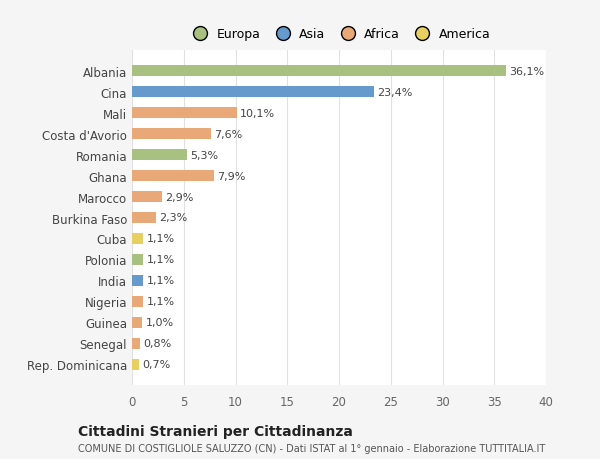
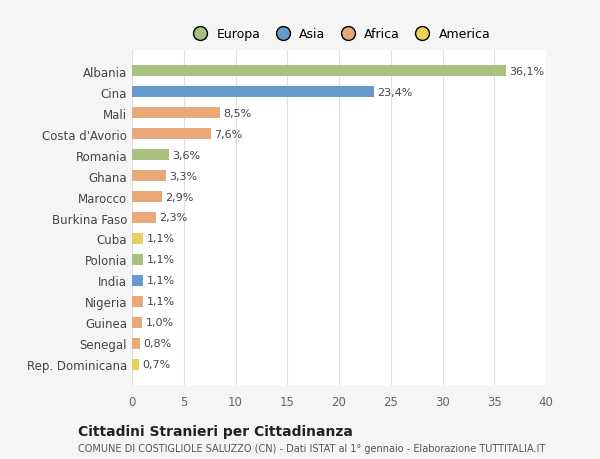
Mali: 10,1% -> 8,5%
Romania: 5,3% -> 3,6%
Ghana: 7,9% -> 3,3%
